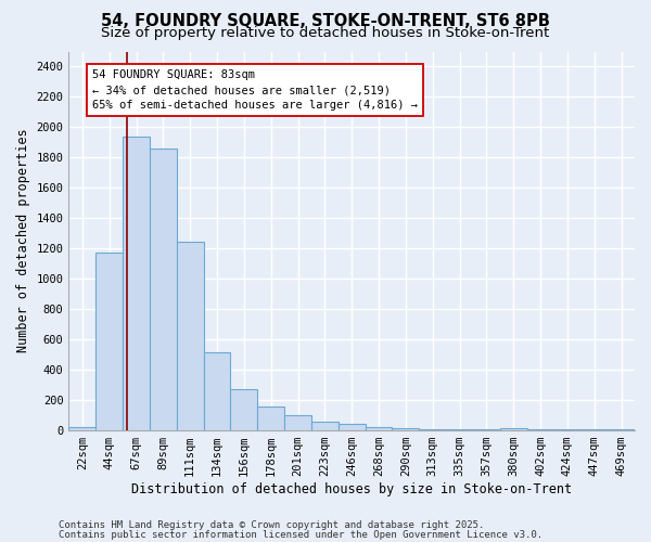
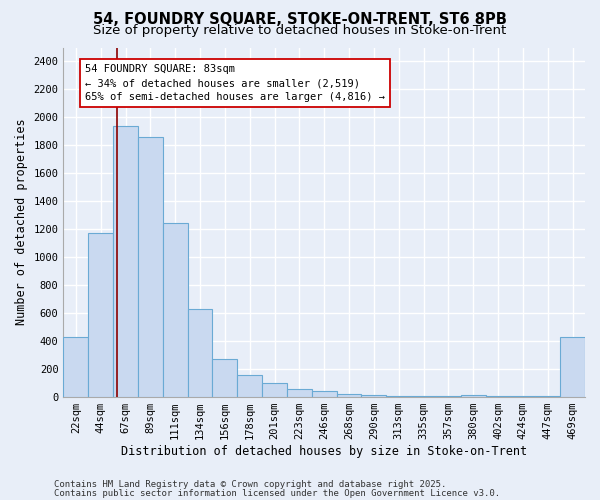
22sqm: 20 -> 430
134sqm: 510 -> 630
469sqm: 0 -> 430
